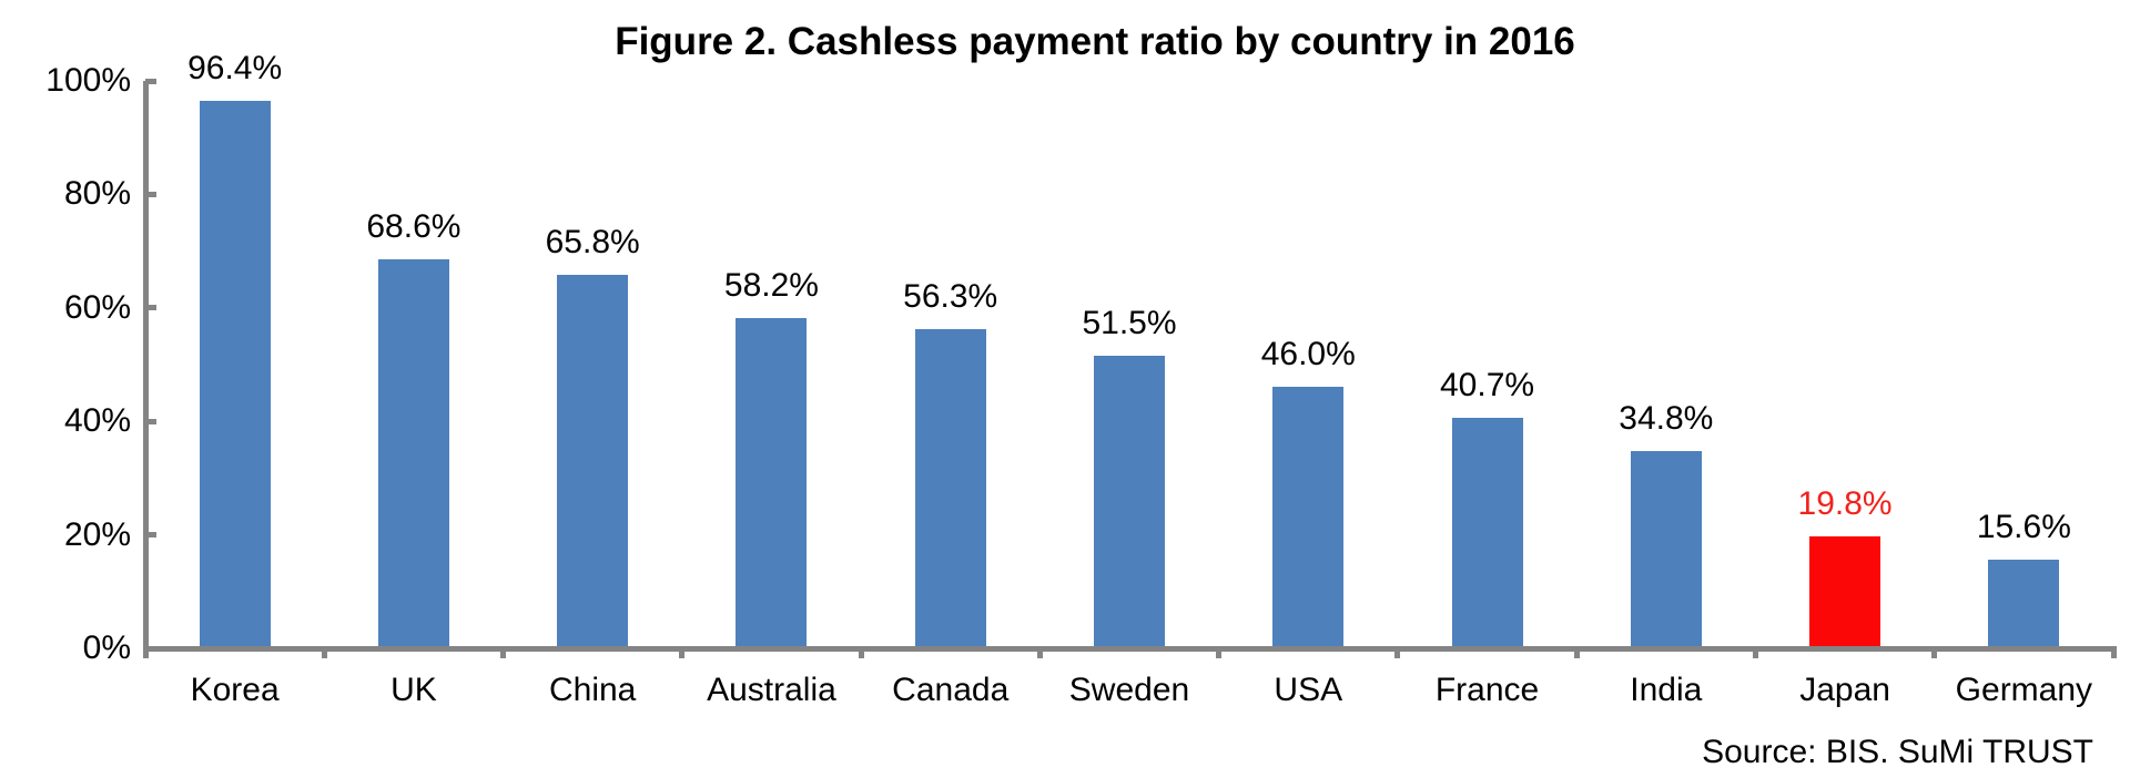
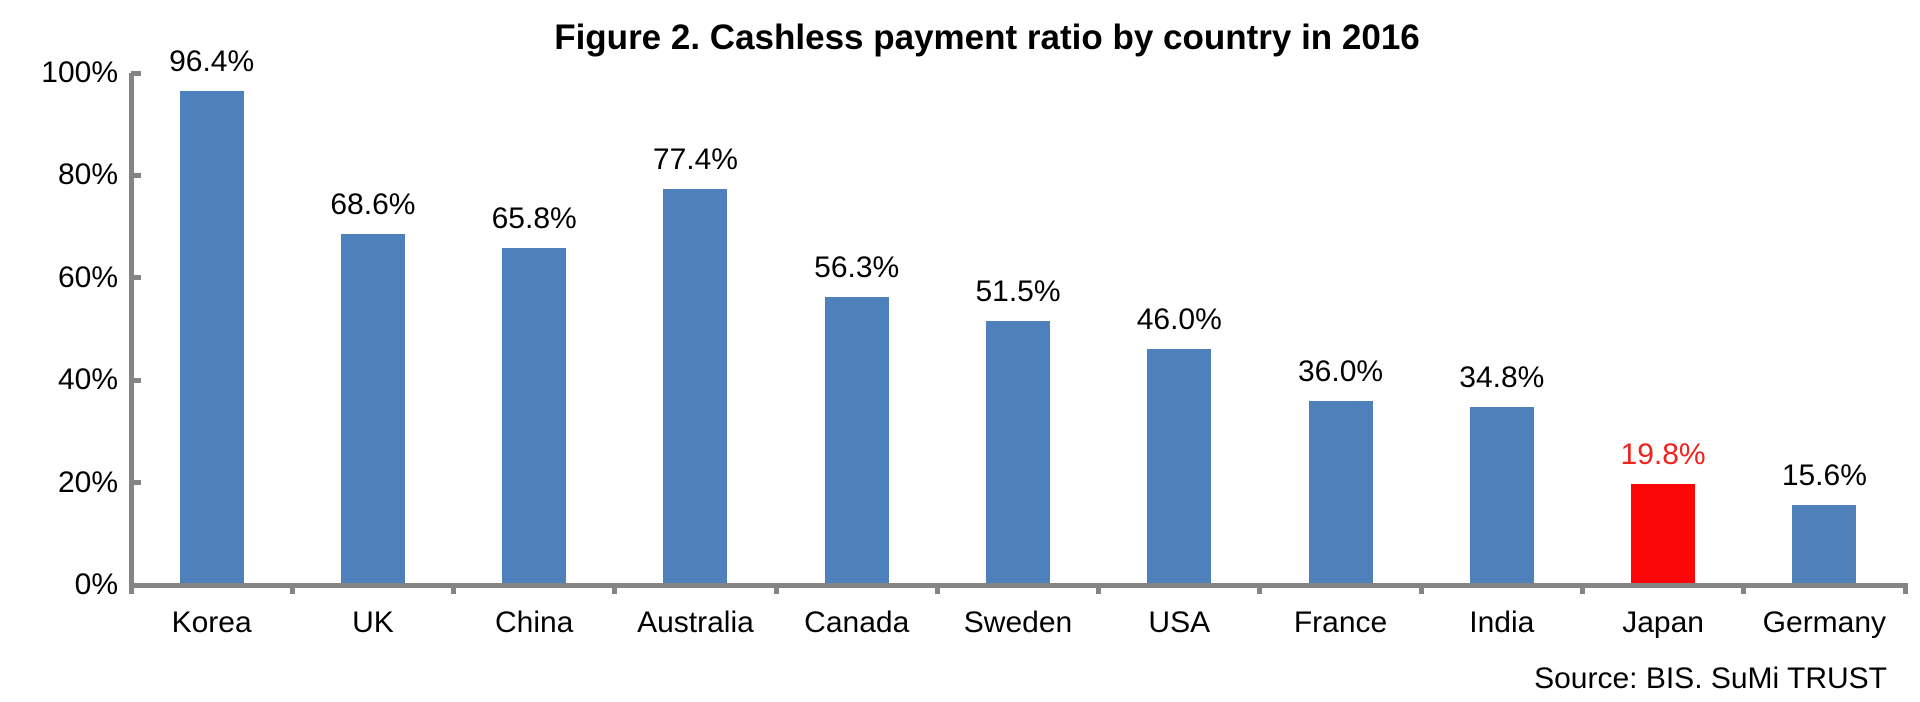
Australia: 58.2% -> 77.4%
France: 40.7% -> 36.0%
